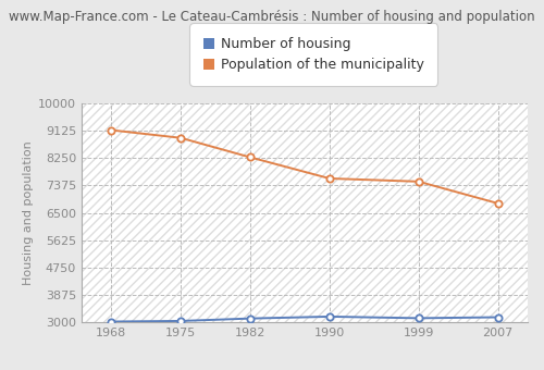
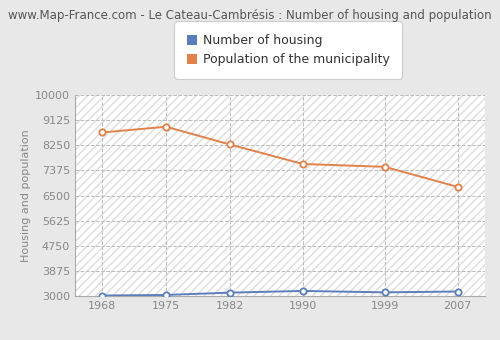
Population of the municipality/1968: 9150 -> 8700
